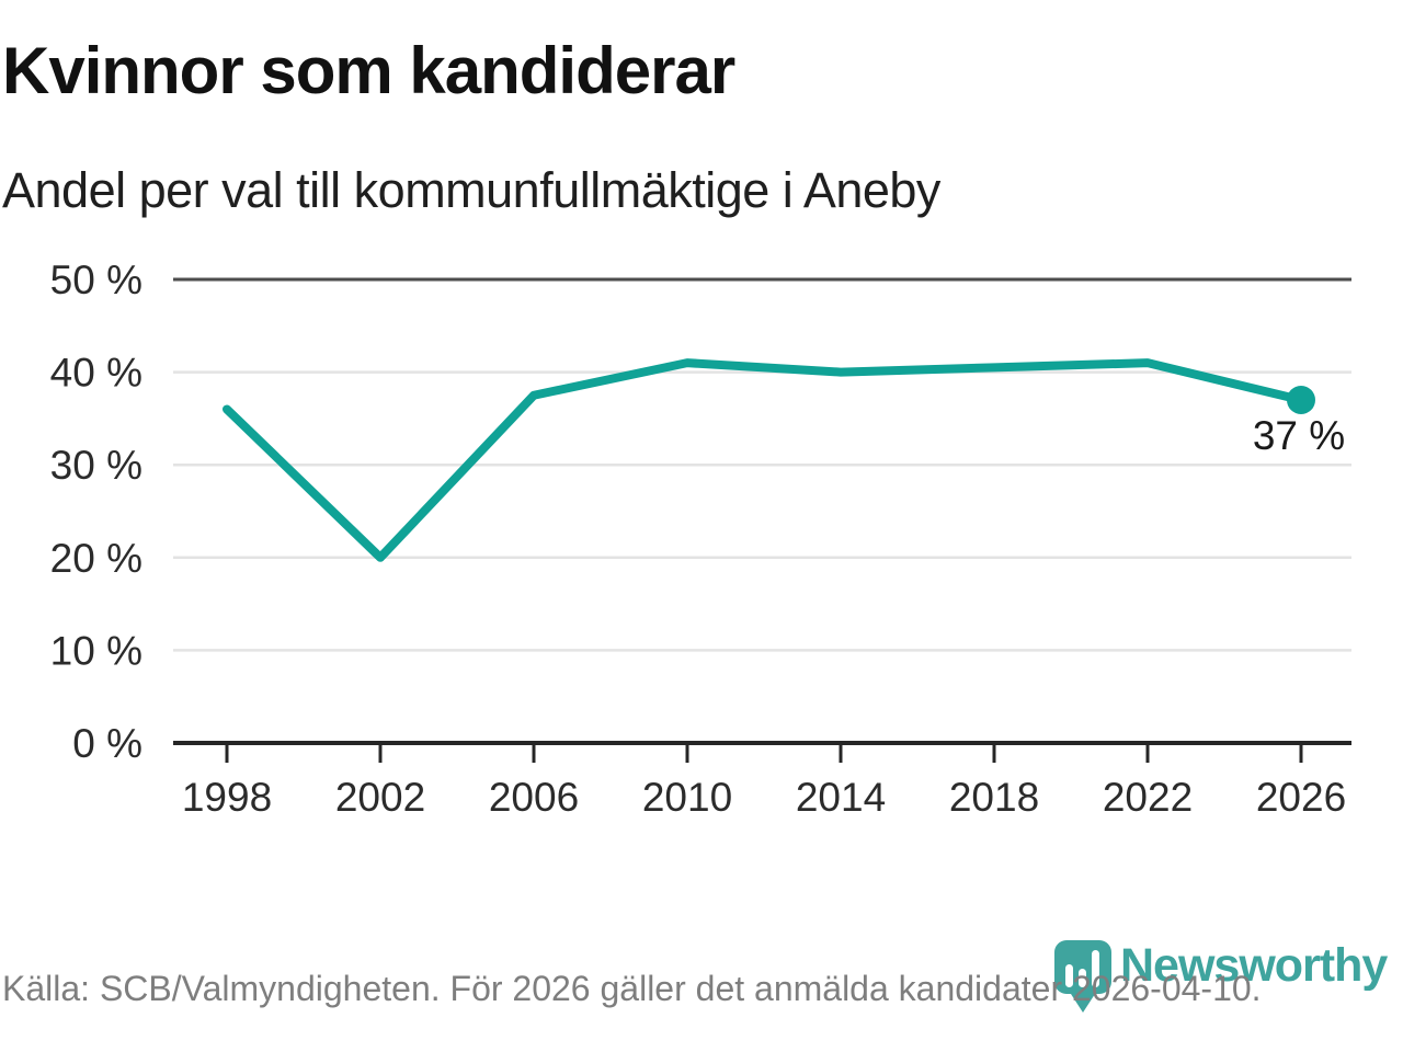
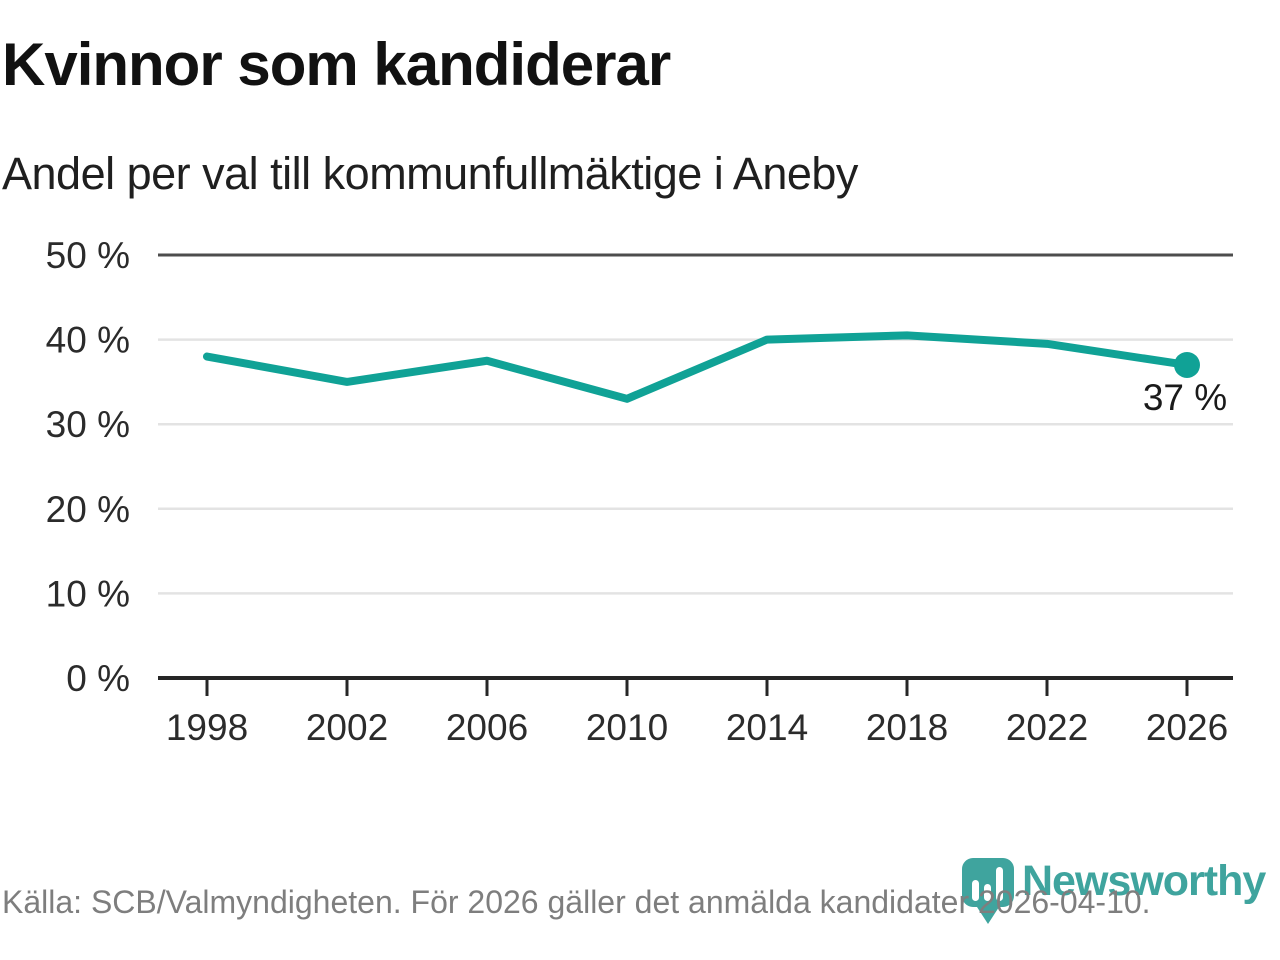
1998: 36% -> 38%
2002: 20% -> 35%
2010: 41% -> 33%
2022: 41% -> 40%
